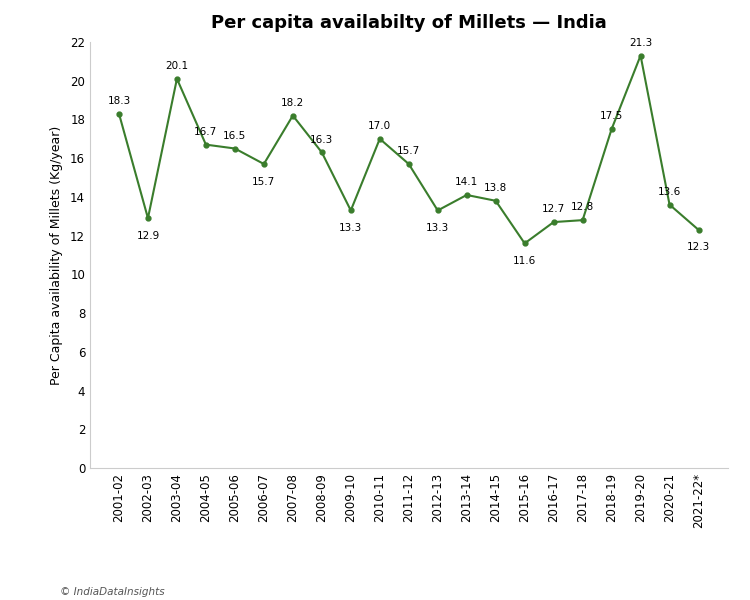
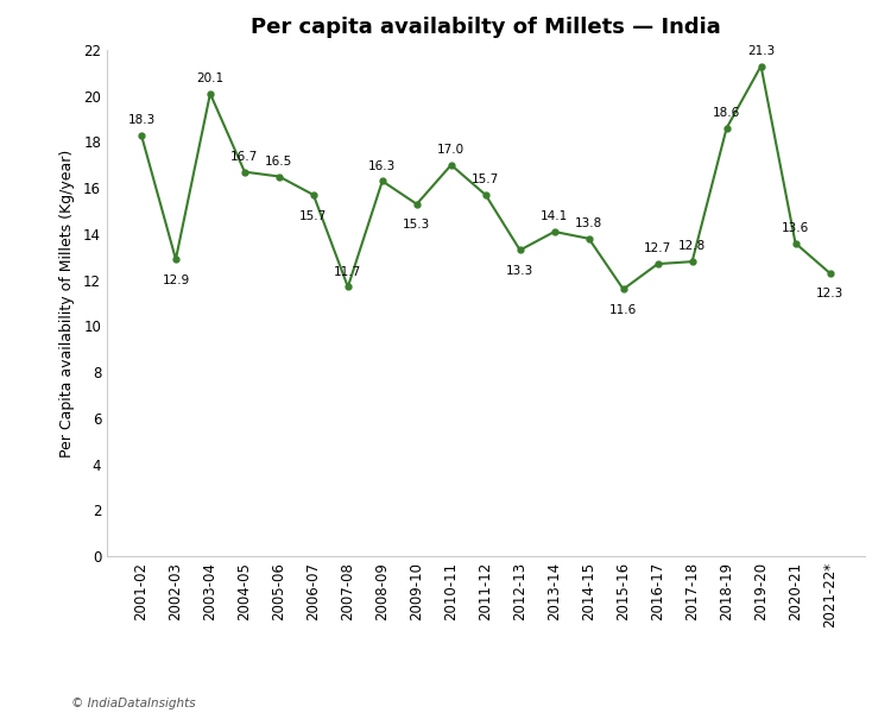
2007-08: 18.2 -> 11.7
2009-10: 13.3 -> 15.3
2018-19: 17.5 -> 18.6
